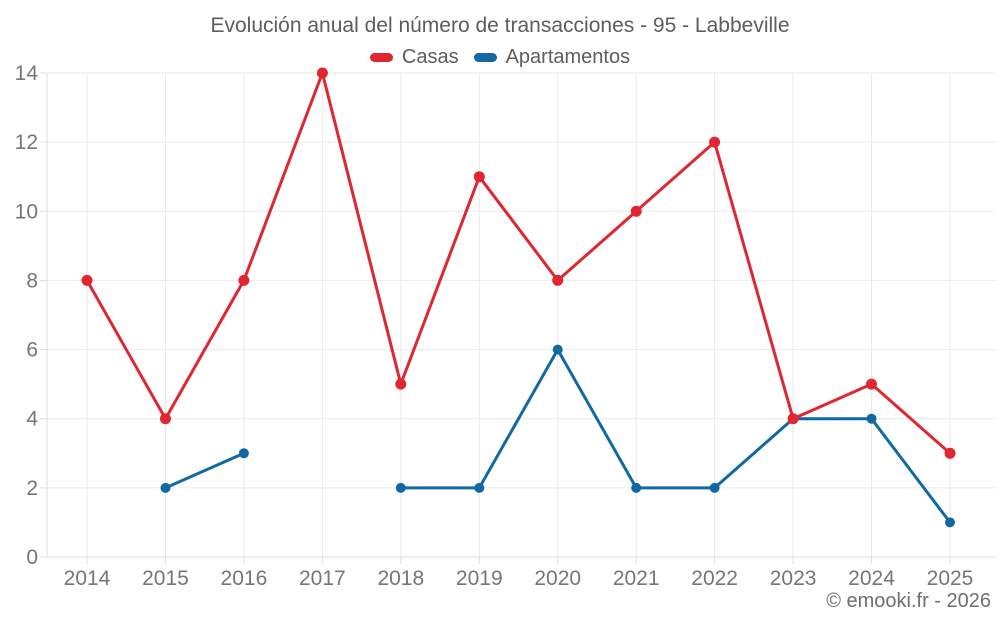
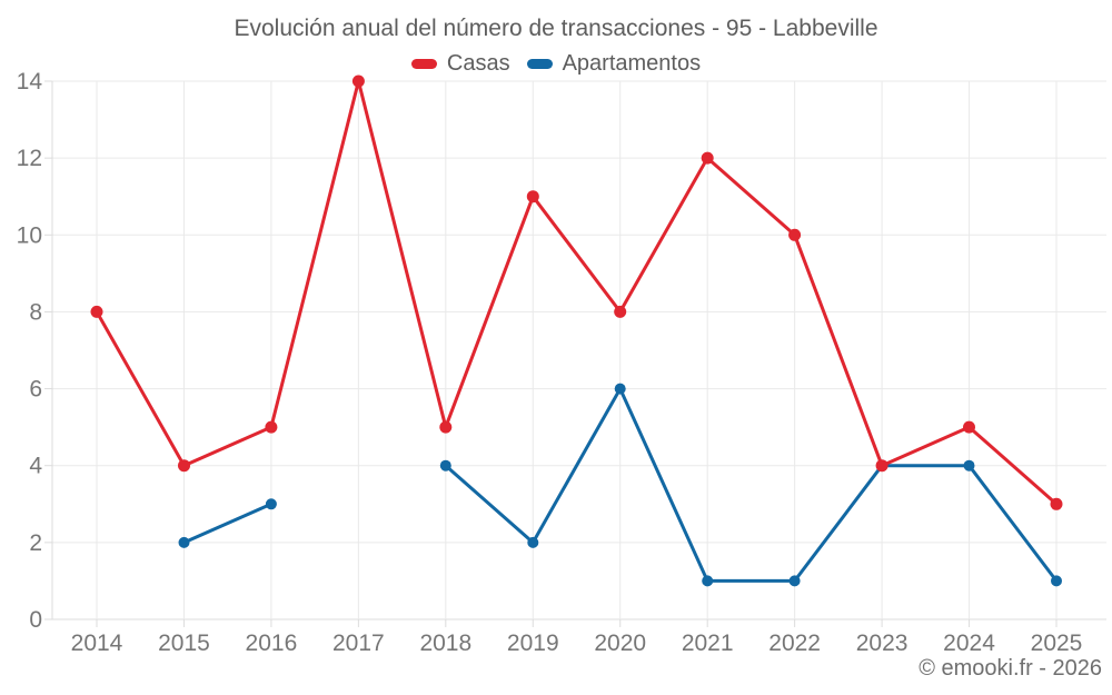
Casas/2016: 8 -> 5
Apartamentos/2018: 2 -> 4
Casas/2021: 10 -> 12
Apartamentos/2021: 2 -> 1
Casas/2022: 12 -> 10
Apartamentos/2022: 2 -> 1
